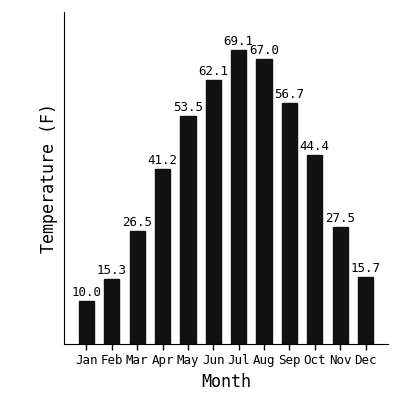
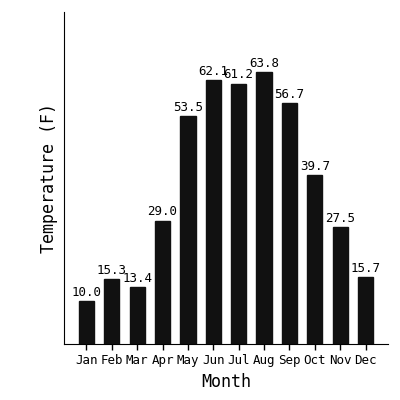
Mar: 26.5 -> 13.4
Apr: 41.2 -> 29.0
Jul: 69.1 -> 61.2
Aug: 67.0 -> 63.8
Oct: 44.4 -> 39.7
